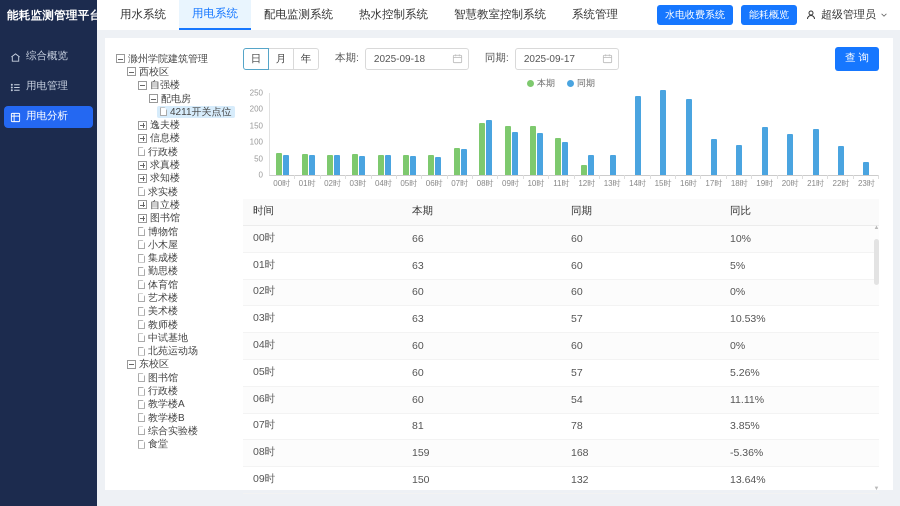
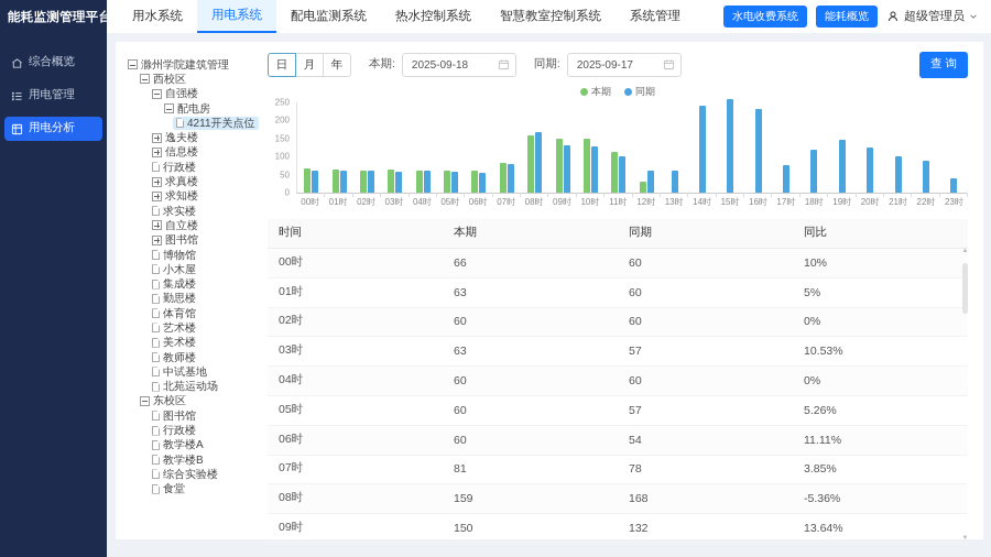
同期/17时: 110 -> 80
同期/18时: 90 -> 120
同期/21时: 140 -> 100
